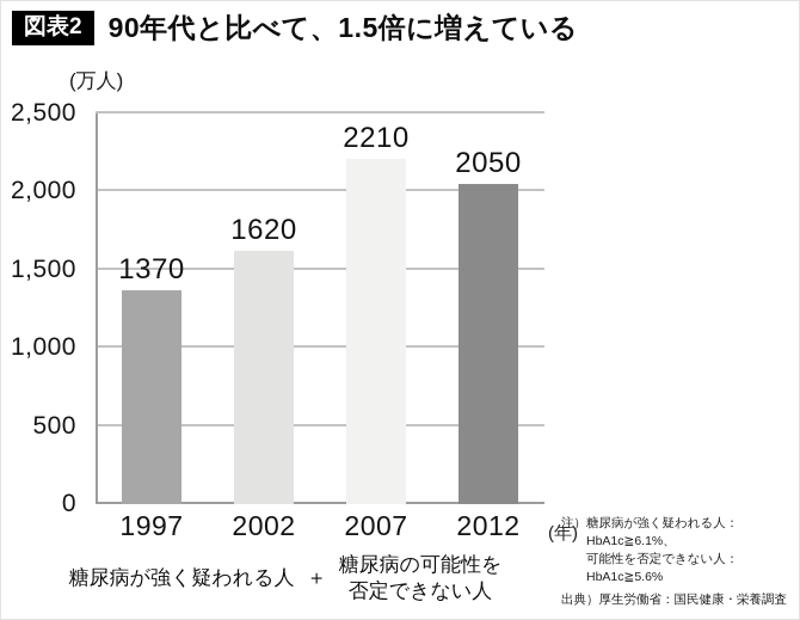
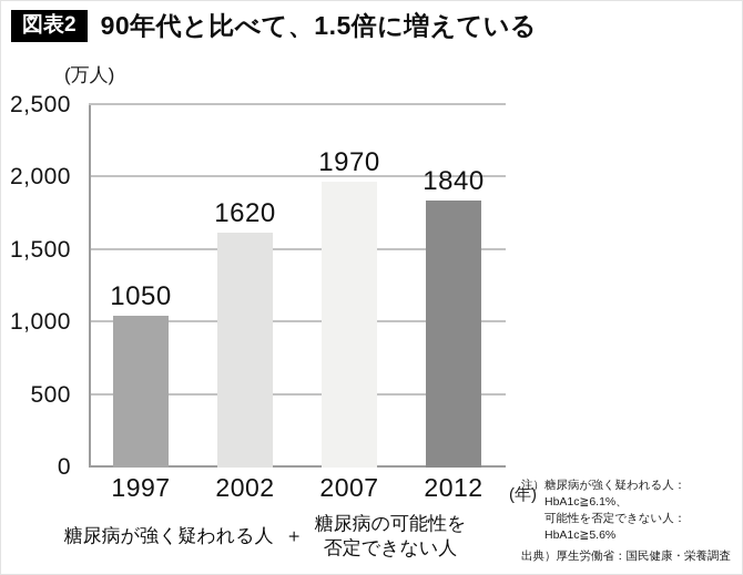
1997: 1370 -> 1050
2007: 2210 -> 1970
2012: 2050 -> 1840
